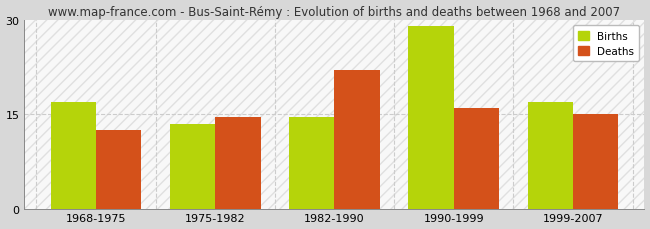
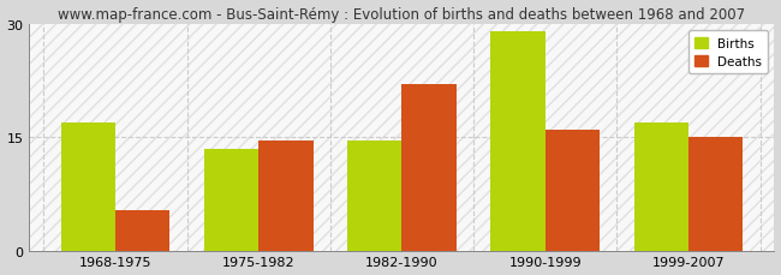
Deaths/1968-1975: 12.5 -> 5.4
